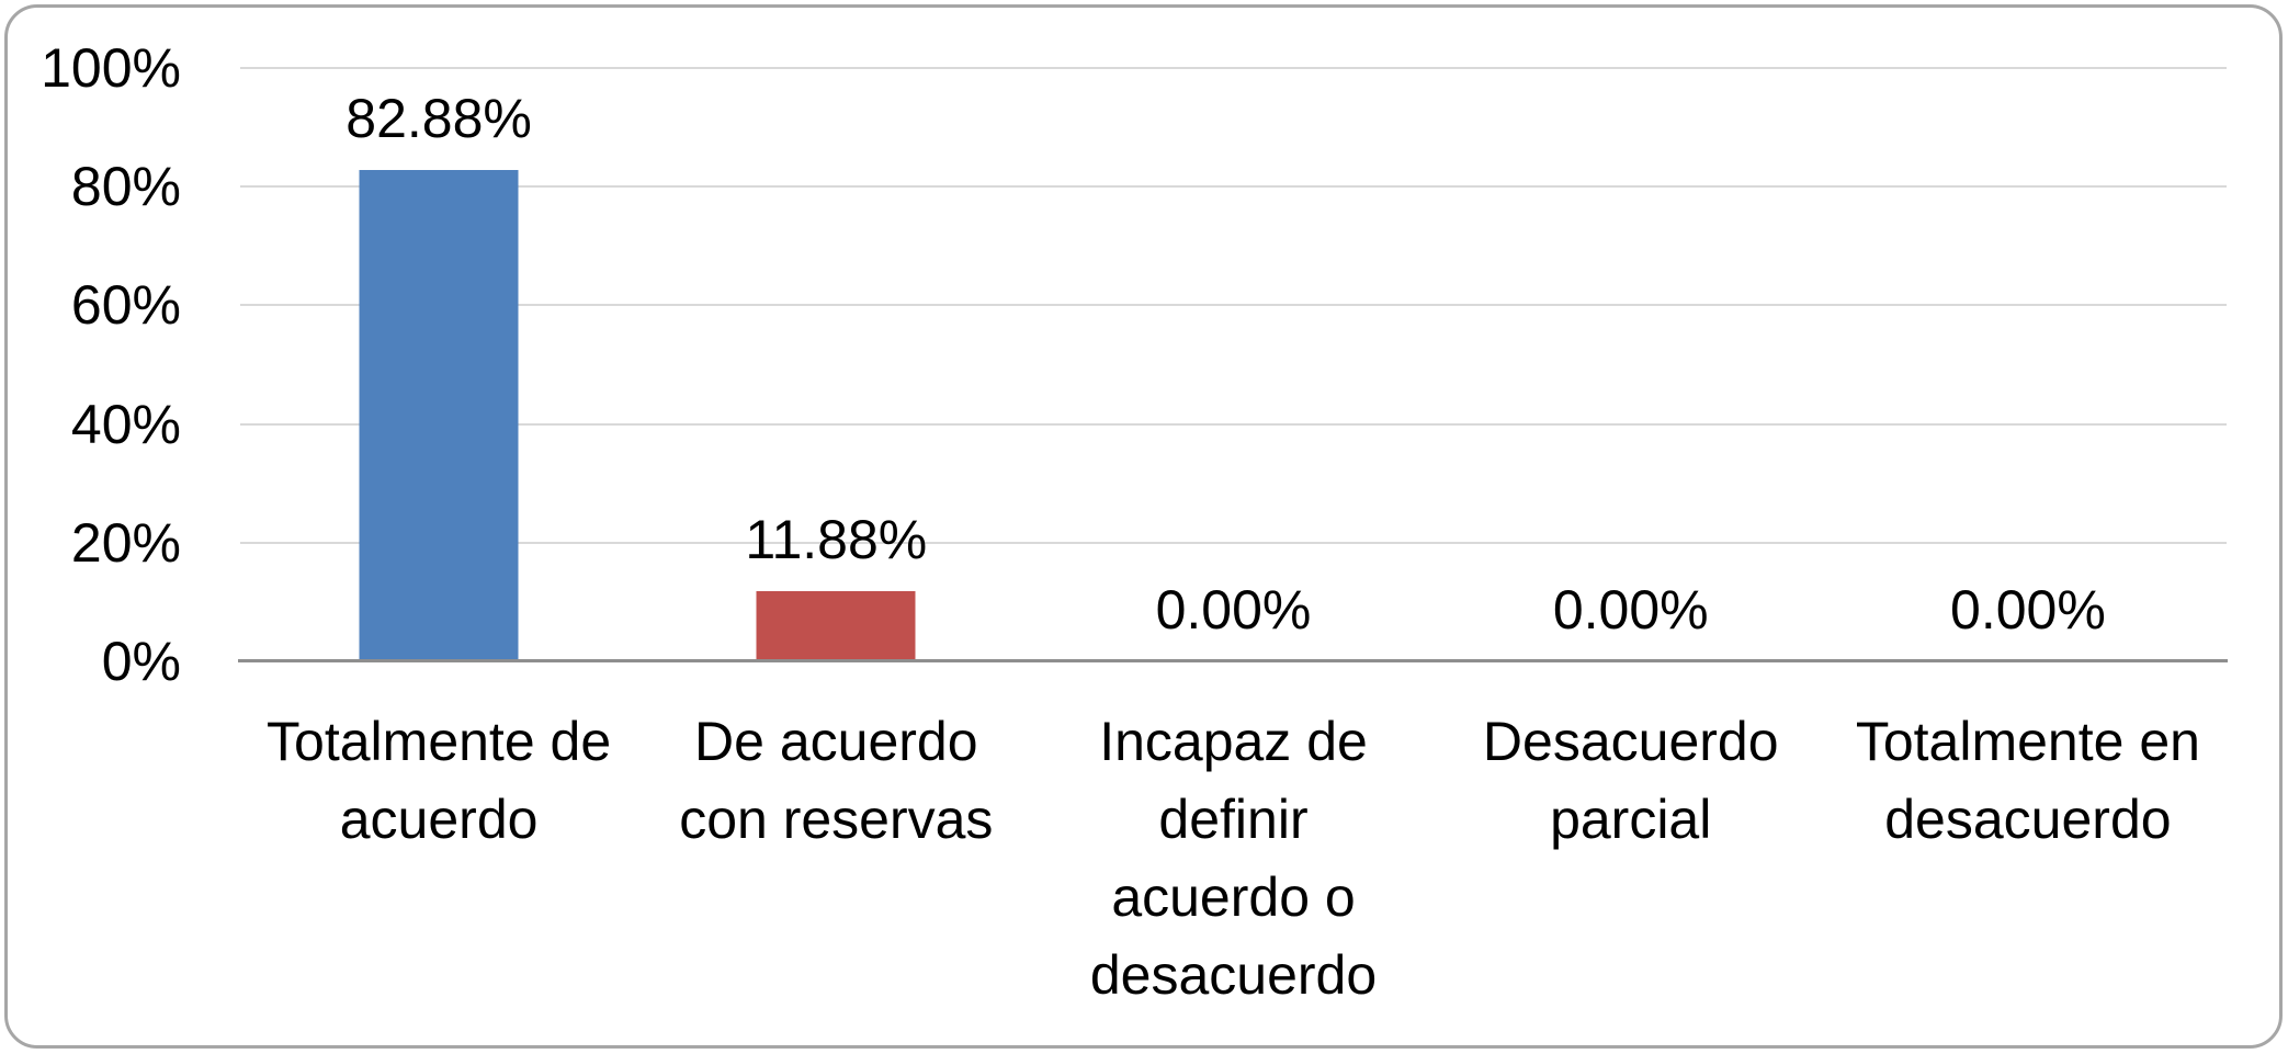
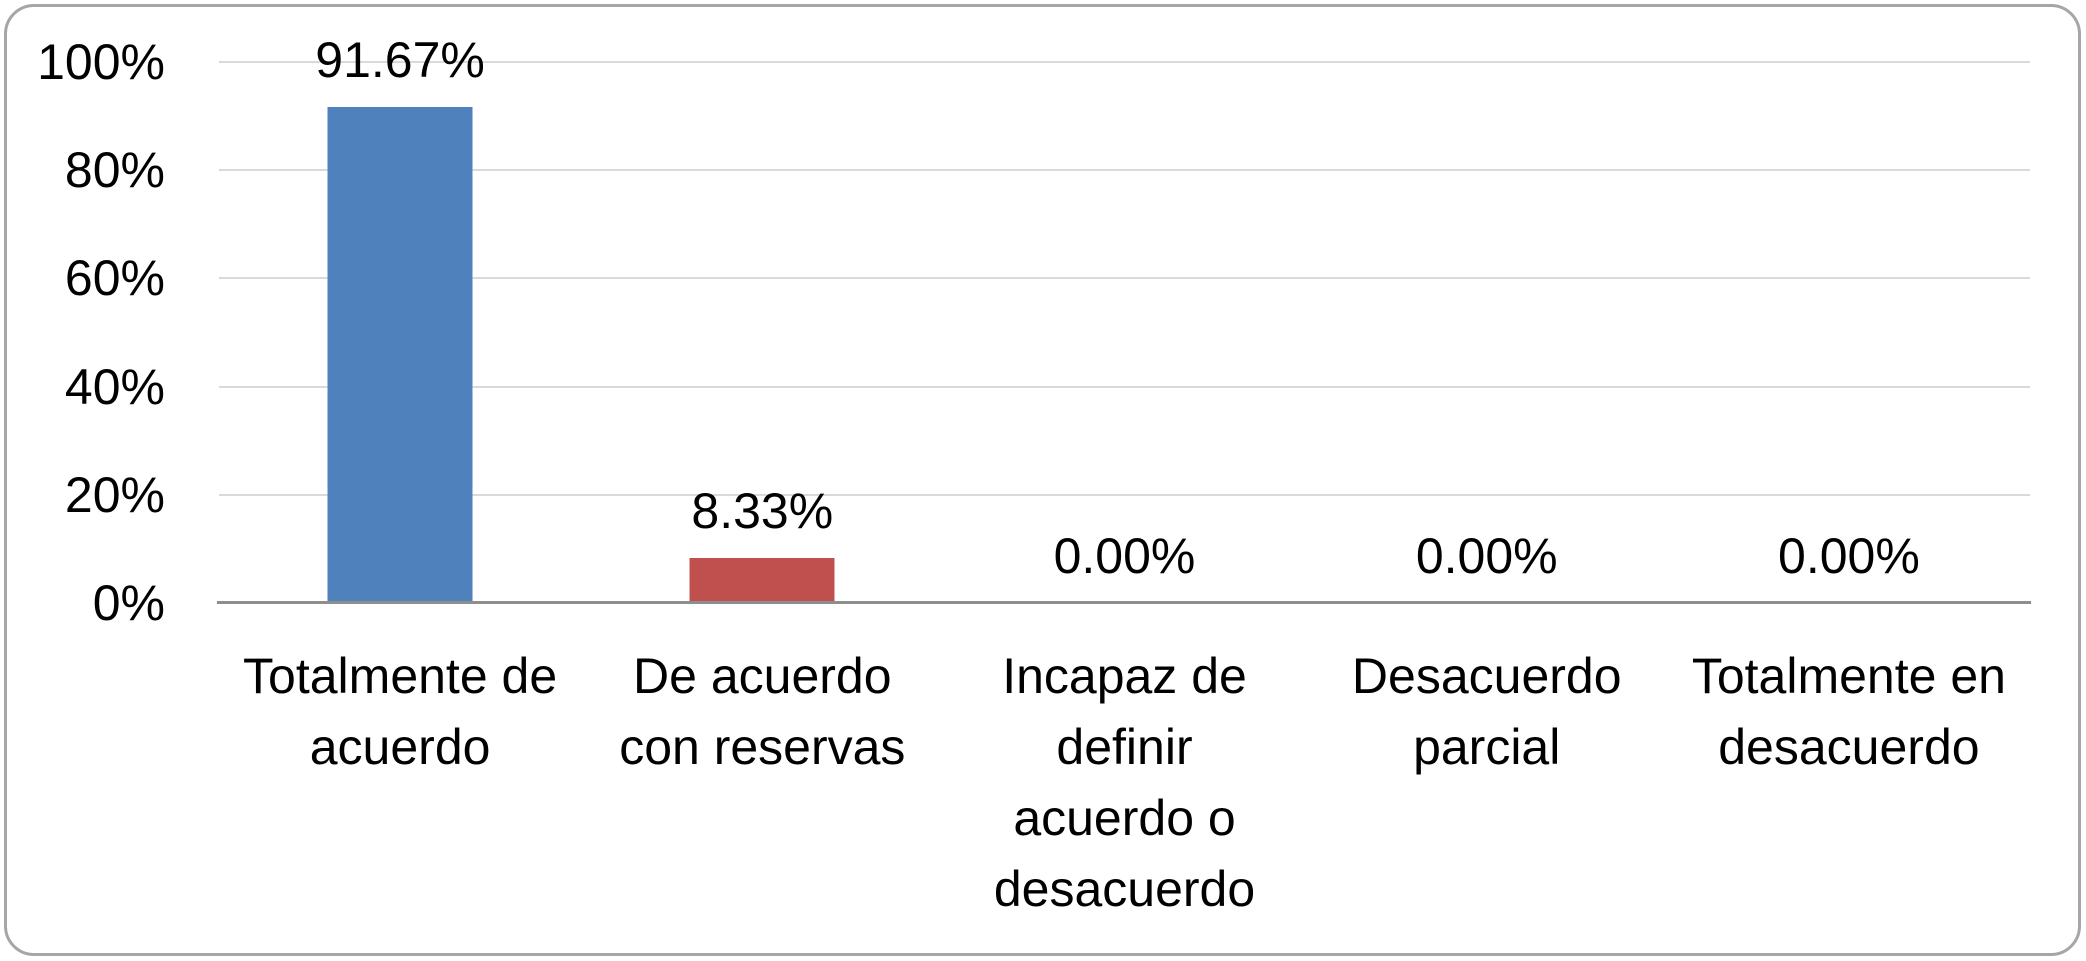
Totalmente de acuerdo: 82.88% -> 91.67%
De acuerdo con reservas: 11.88% -> 8.33%
